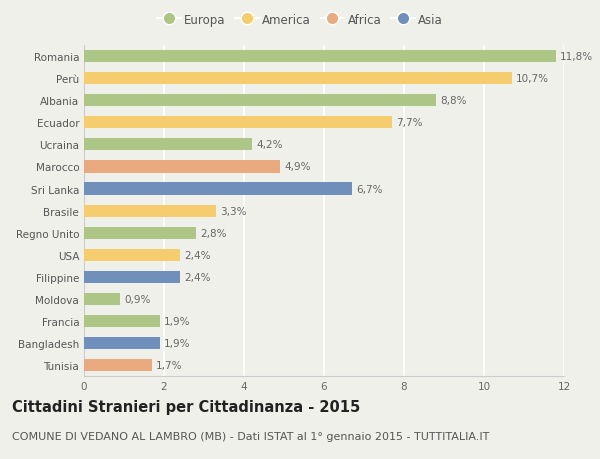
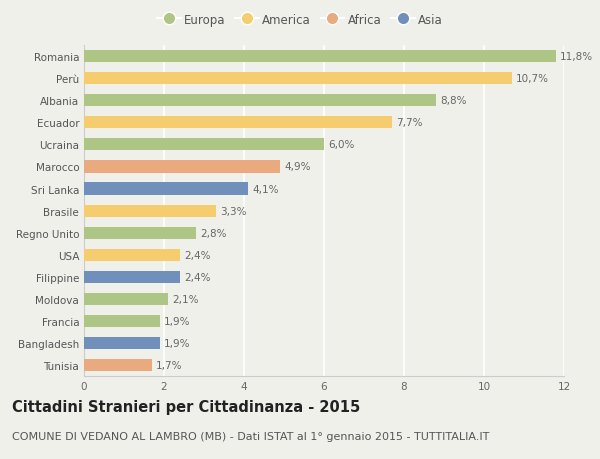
Ucraina: 4,2% -> 6,0%
Sri Lanka: 6,7% -> 4,1%
Moldova: 0,9% -> 2,1%
